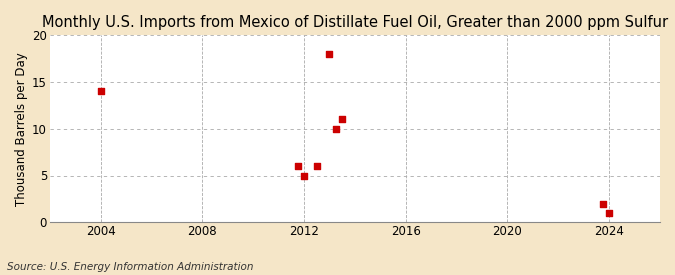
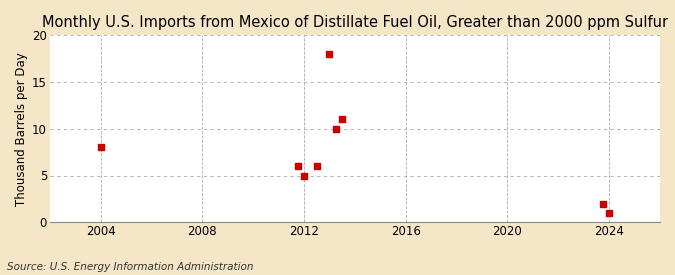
2004: 14 -> 8
